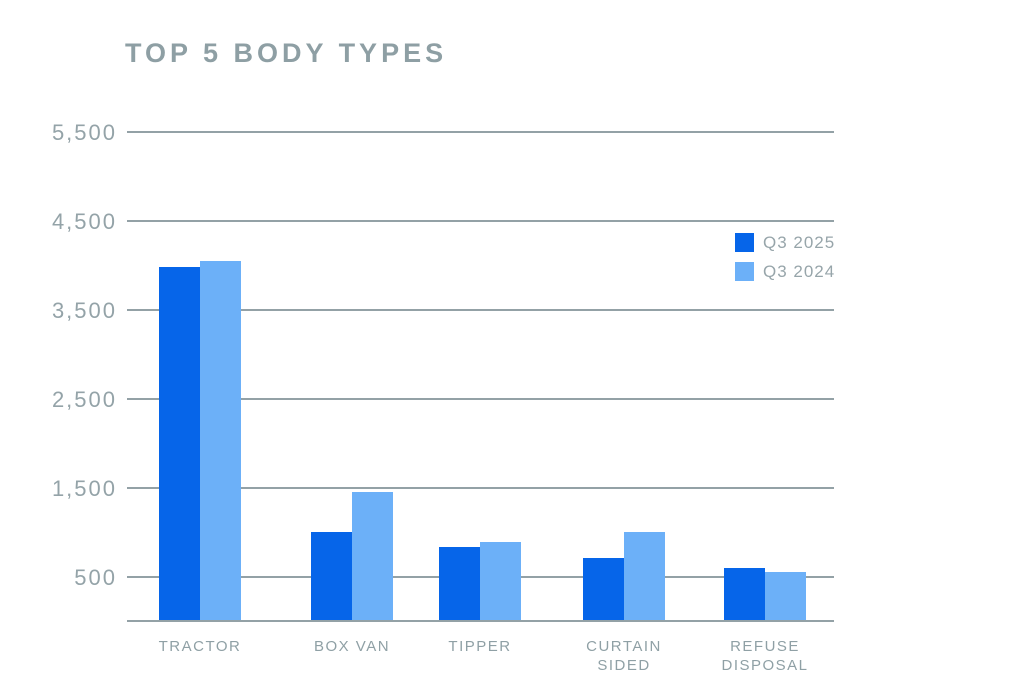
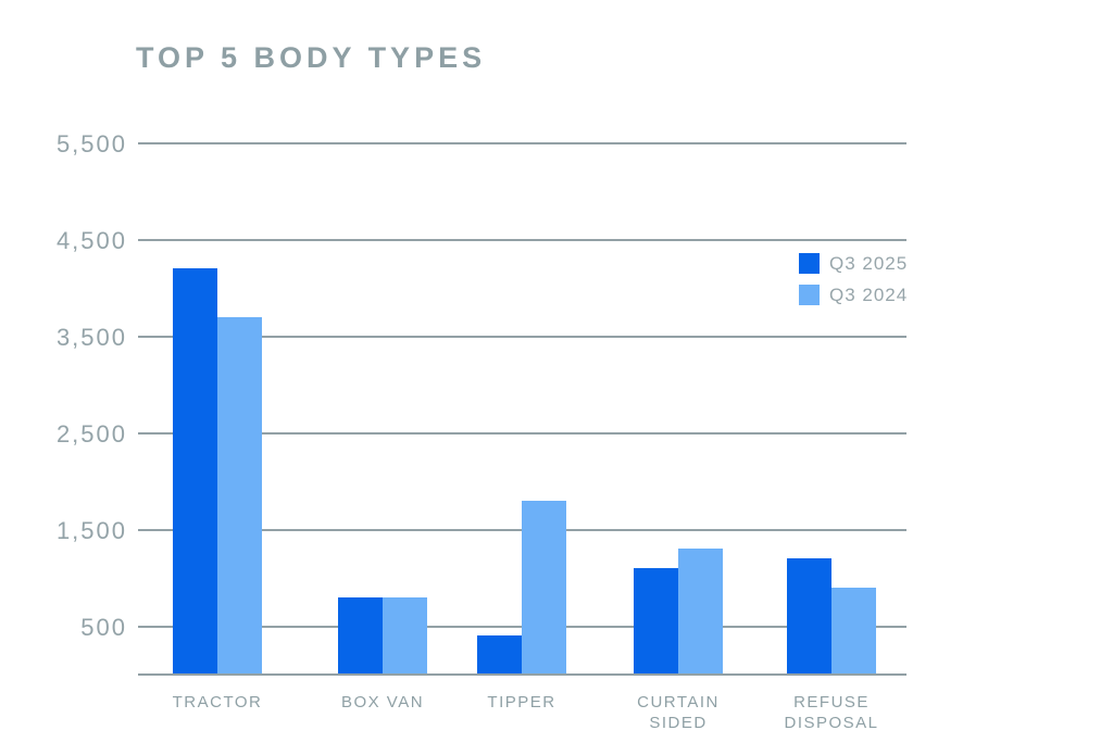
Q3 2025/TRACTOR: 4000 -> 4200
Q3 2024/TRACTOR: 4000 -> 3700
Q3 2025/BOX VAN: 1000 -> 800
Q3 2024/BOX VAN: 1400 -> 800
Q3 2025/TIPPER: 800 -> 400
Q3 2024/TIPPER: 900 -> 1800
Q3 2025/CURTAIN SIDED: 700 -> 1100
Q3 2024/CURTAIN SIDED: 1000 -> 1300
Q3 2025/REFUSE DISPOSAL: 600 -> 1200
Q3 2024/REFUSE DISPOSAL: 600 -> 900
